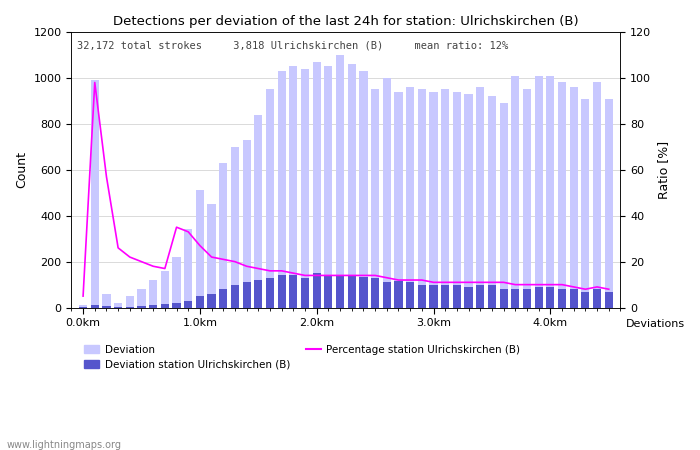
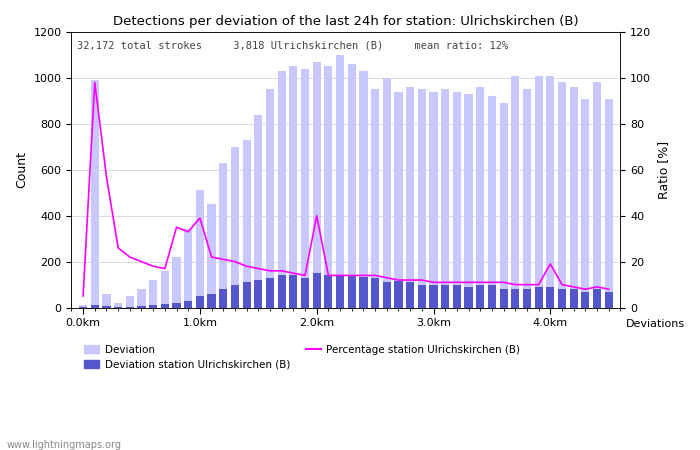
Percentage station Ulrichskirchen (B)/1.0km: 27 -> 39
Percentage station Ulrichskirchen (B)/2.0km: 14 -> 40
Percentage station Ulrichskirchen (B)/4.0km: 10 -> 19
